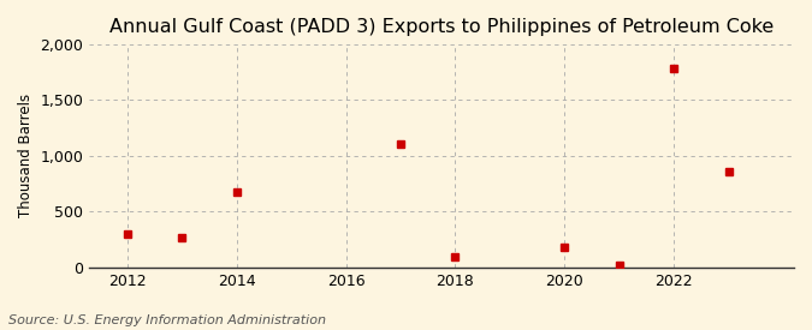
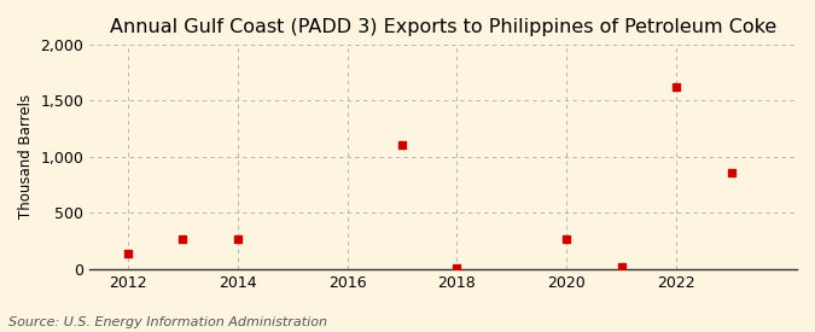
2012: 300 -> 140
2014: 680 -> 270
2018: 100 -> 0
2020: 180 -> 270
2022: 1,780 -> 1,620
